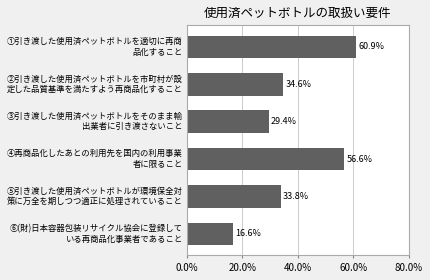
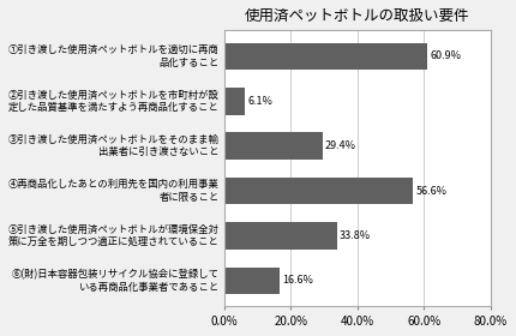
②引き渡した使用済ペットボトルを市町村が設 定した品質基準を満たすよう再商品化すること: 34.6% -> 6.1%
